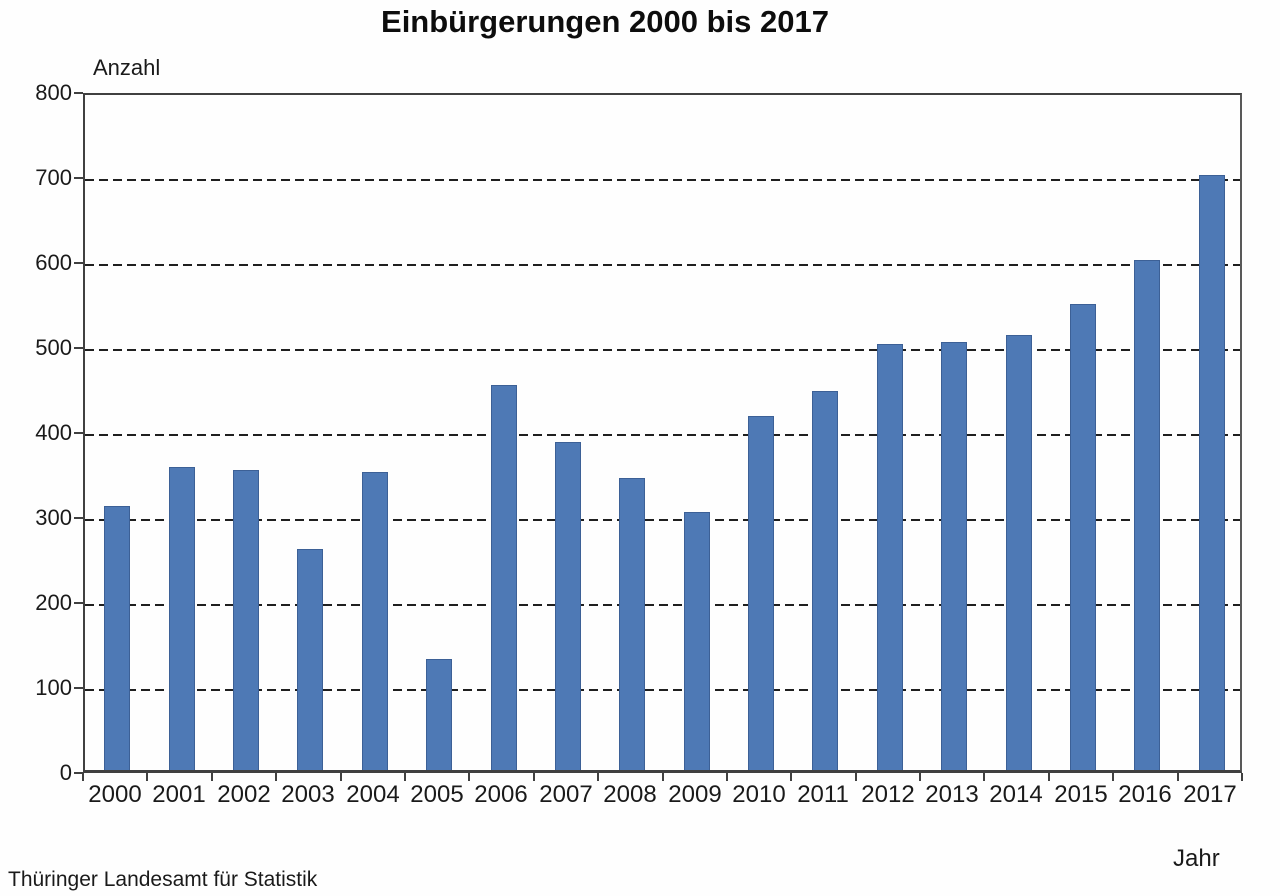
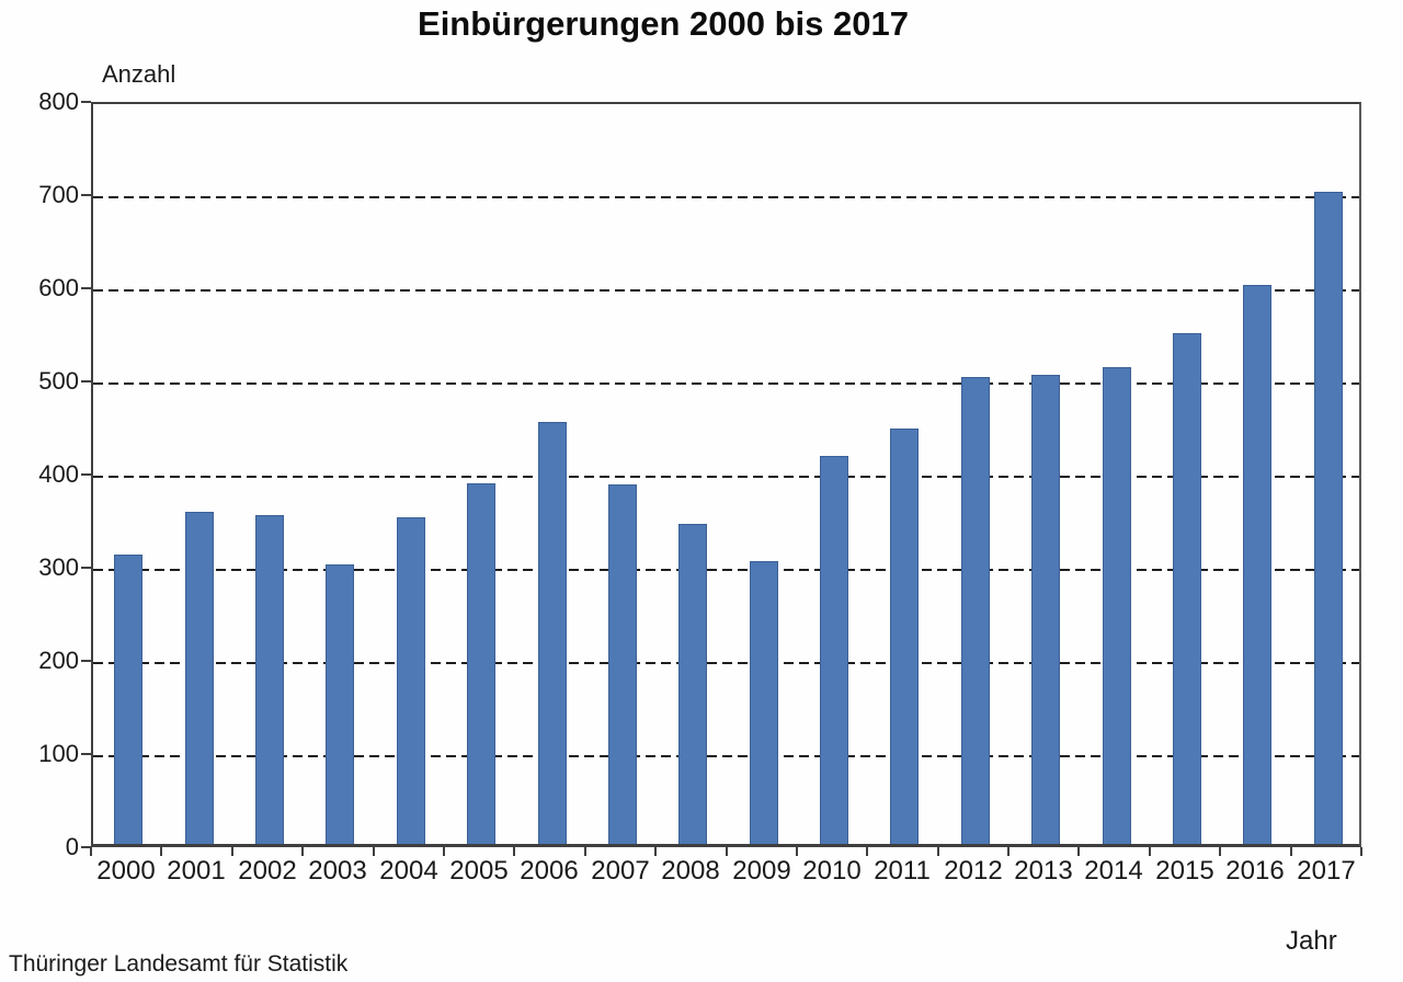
2003: 260 -> 300
2005: 130 -> 390
